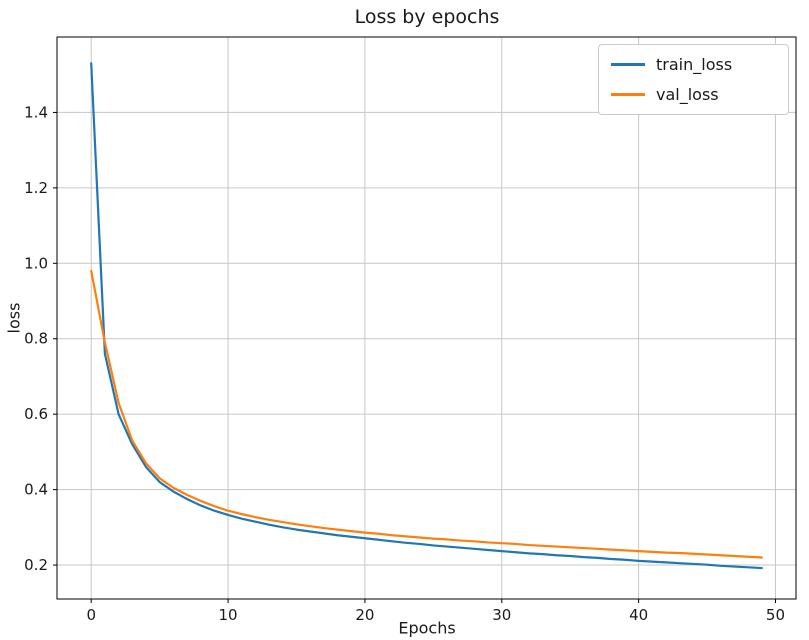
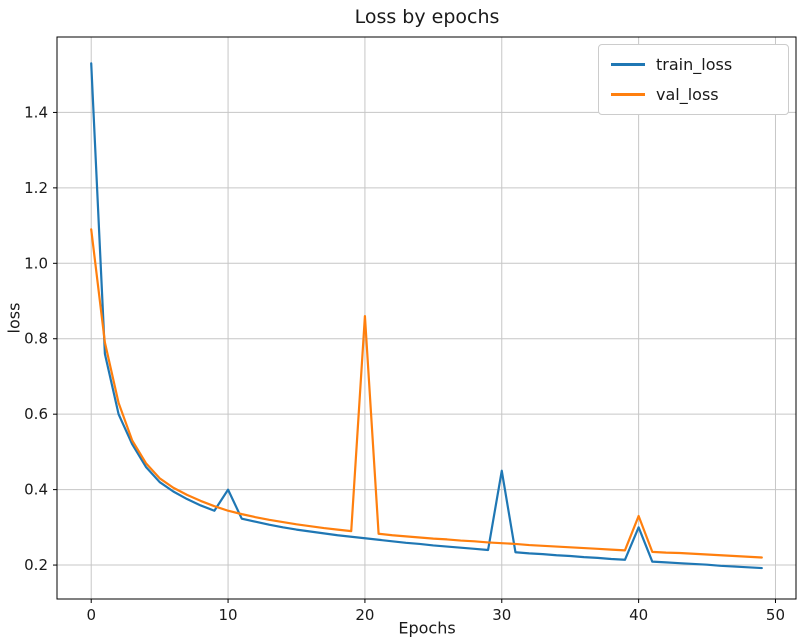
val_loss/0: 0.98 -> 1.09
train_loss/10: 0.33 -> 0.40
val_loss/20: 0.29 -> 0.86
train_loss/30: 0.24 -> 0.45
train_loss/40: 0.21 -> 0.30
val_loss/40: 0.24 -> 0.33
